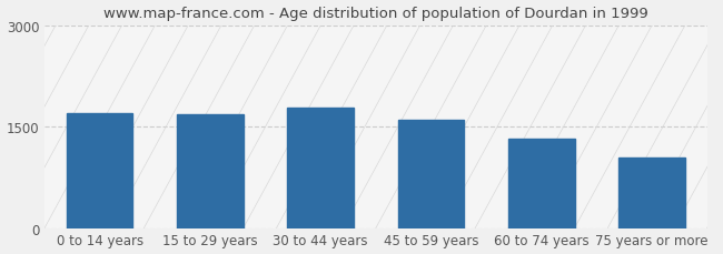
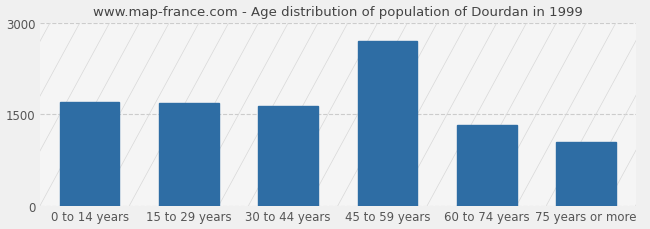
30 to 44 years: 1780 -> 1640
45 to 59 years: 1610 -> 2700
